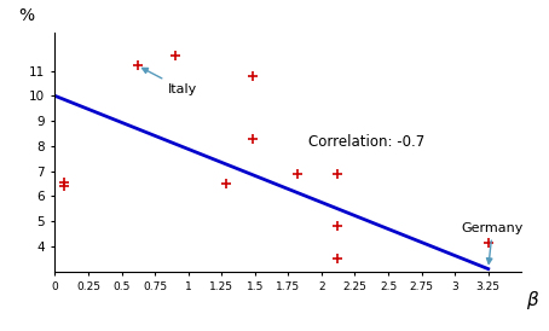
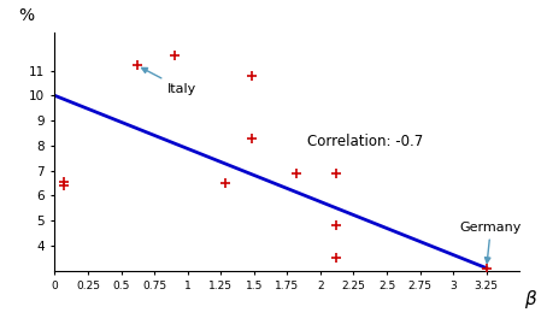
3.25: 4.15 -> 3.10
